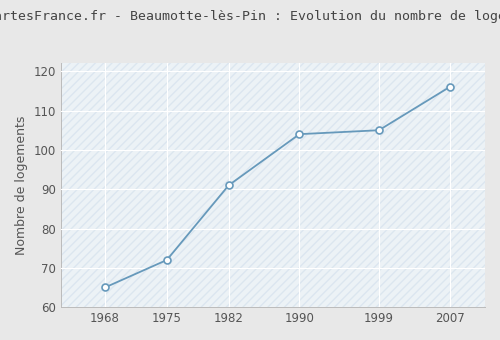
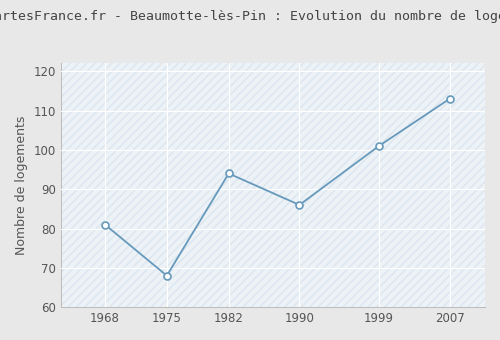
1968: 65 -> 81
1975: 72 -> 68
1982: 91 -> 94
1990: 104 -> 86
1999: 105 -> 101
2007: 116 -> 113
